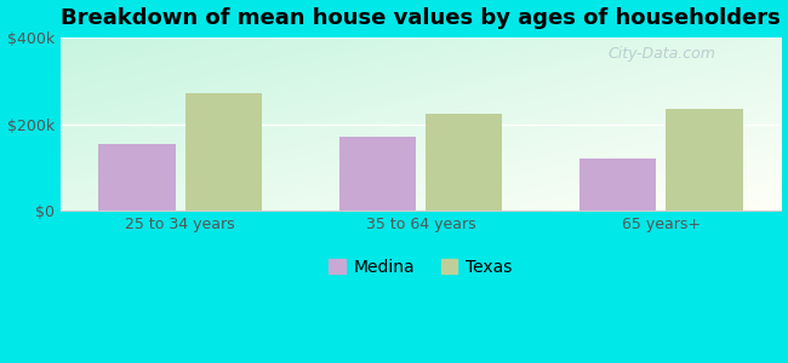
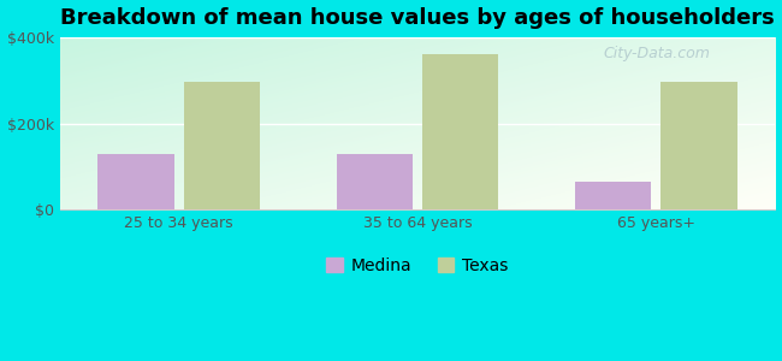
Medina/25 to 34 years: $155k -> $130k
Texas/25 to 34 years: $270k -> $295k
Medina/35 to 64 years: $170k -> $130k
Texas/35 to 64 years: $225k -> $360k
Medina/65 years+: $120k -> $65k
Texas/65 years+: $235k -> $295k
